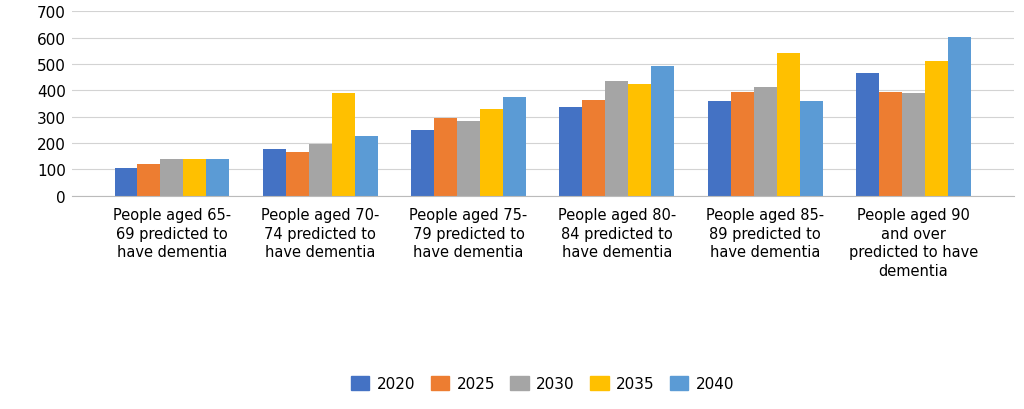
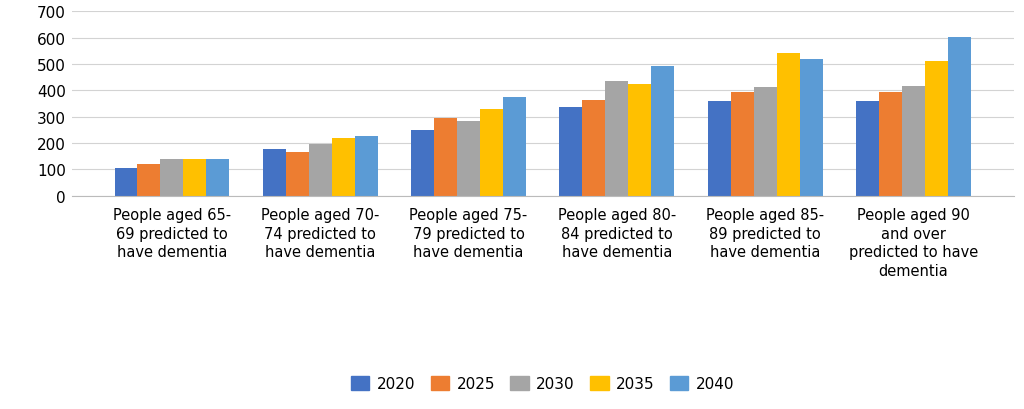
2035/People aged 70- 74 predicted to have dementia: 390 -> 220
2040/People aged 85- 89 predicted to have dementia: 360 -> 520
2020/People aged 90 and over predicted to have dementia: 465 -> 358
2030/People aged 90 and over predicted to have dementia: 390 -> 415
